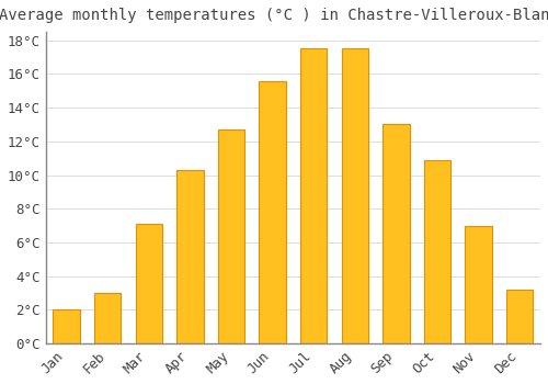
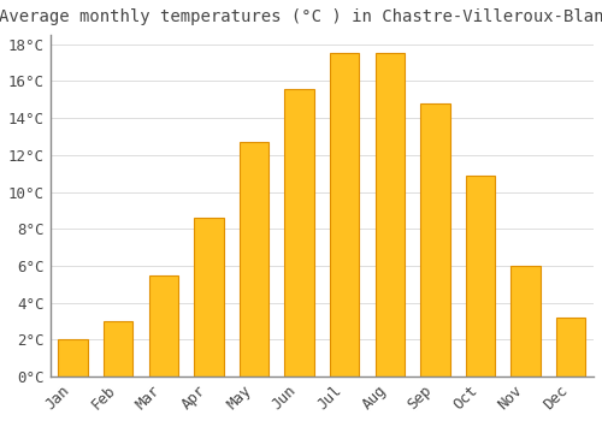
Mar: 7.1°C -> 5.5°C
Apr: 10.3°C -> 8.6°C
Sep: 13.0°C -> 14.8°C
Nov: 7.0°C -> 6.0°C
